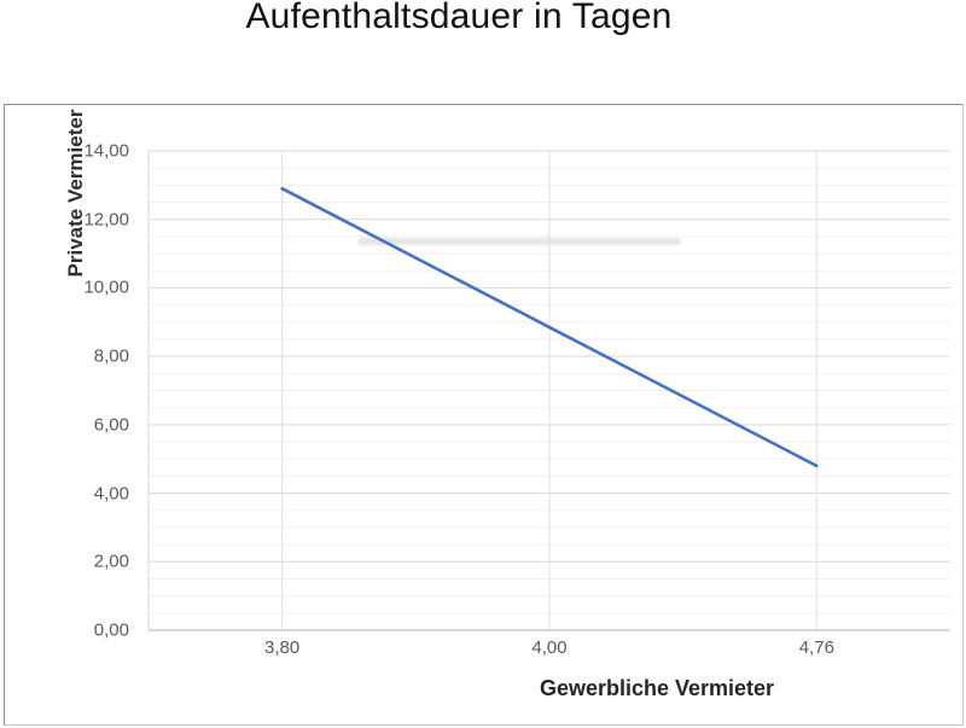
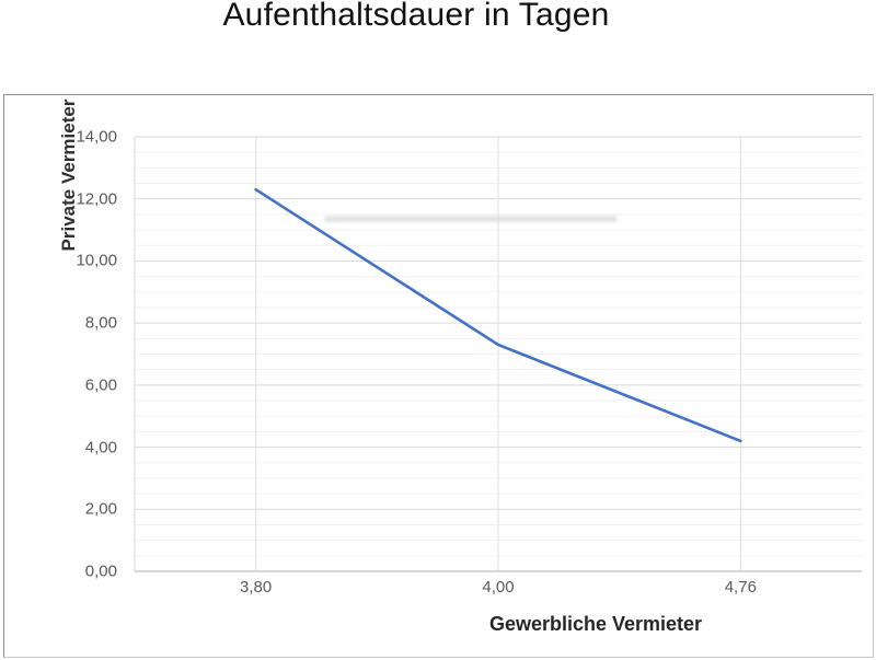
3,80: 12,9 -> 12,3
4,00: 8,8 -> 7,3
4,76: 4,8 -> 4,2
